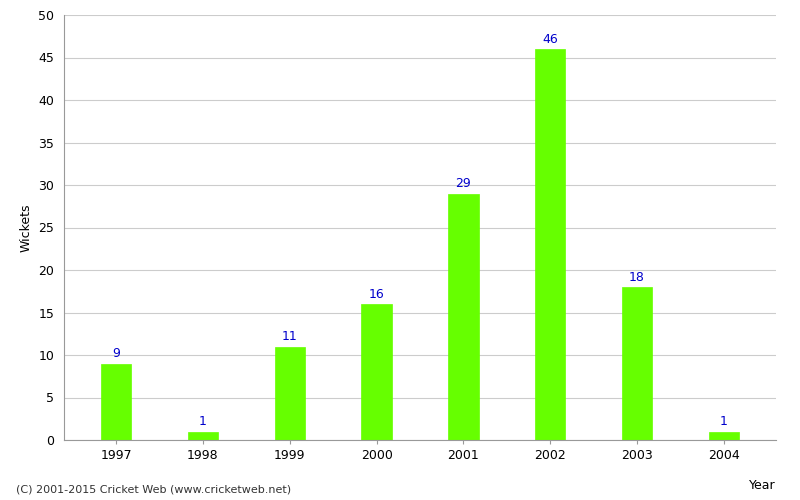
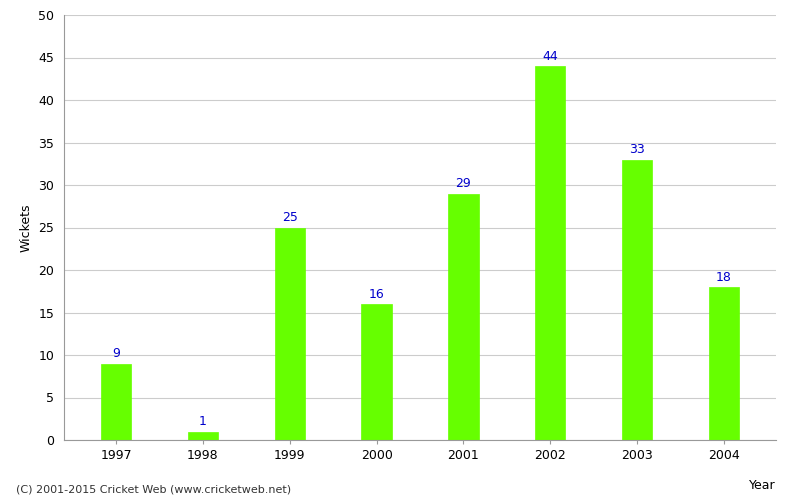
1999: 11 -> 25
2002: 46 -> 44
2003: 18 -> 33
2004: 1 -> 18
